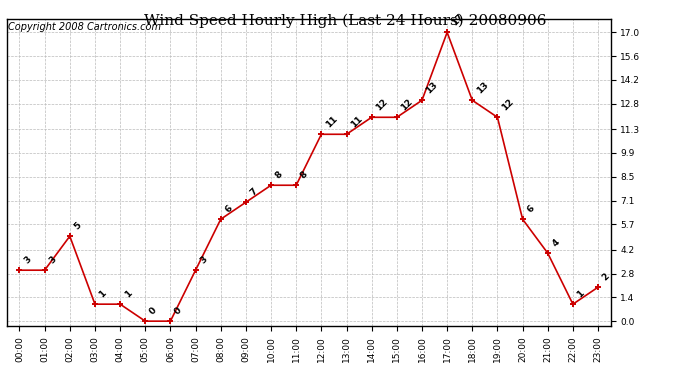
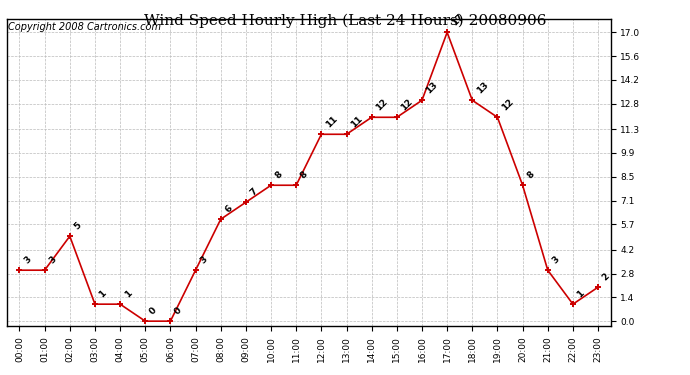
20:00: 6 -> 8
21:00: 4 -> 3
